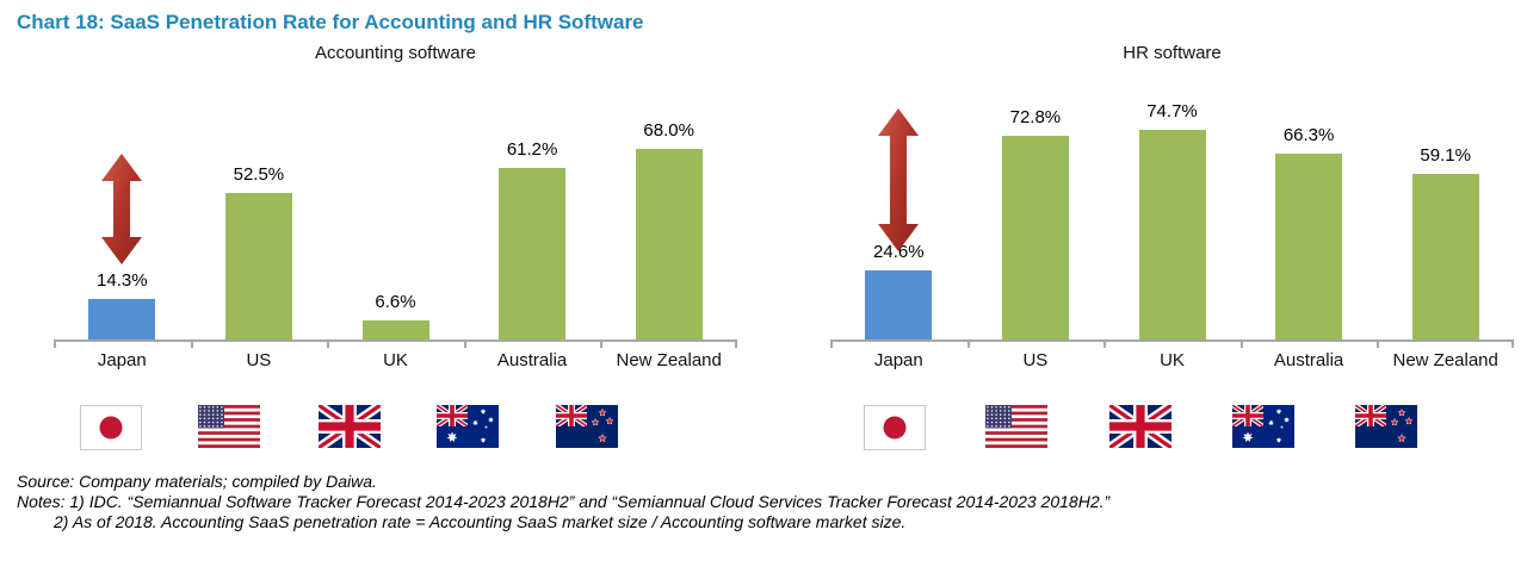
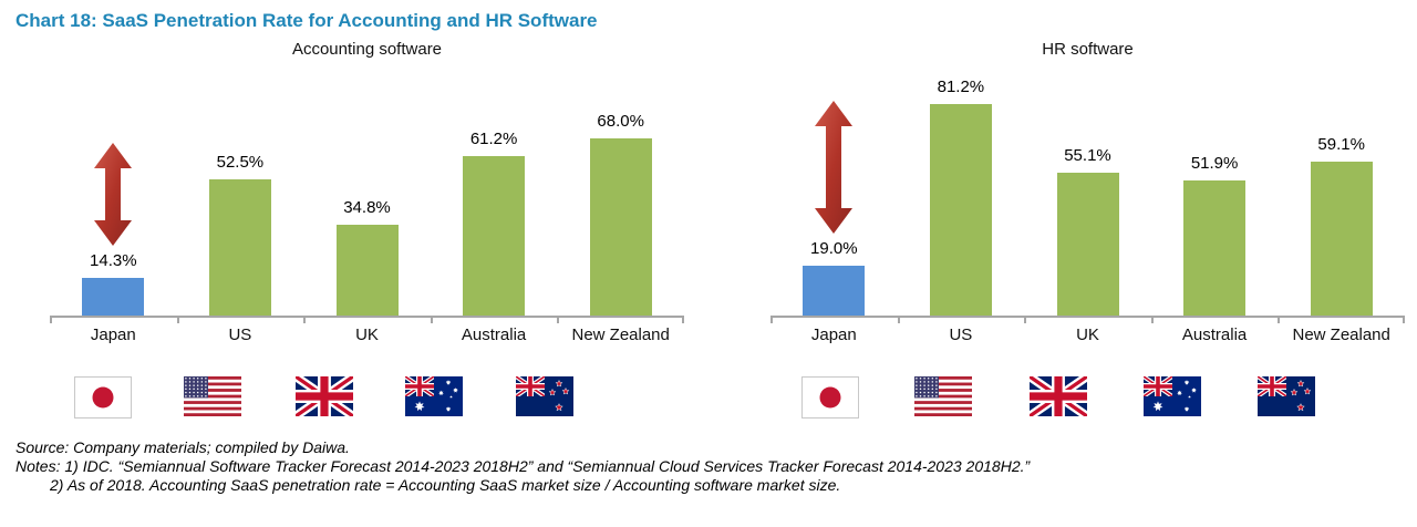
Accounting software/UK: 6.6% -> 34.8%
HR software/Japan: 24.6% -> 19.0%
HR software/US: 72.8% -> 81.2%
HR software/UK: 74.7% -> 55.1%
HR software/Australia: 66.3% -> 51.9%
